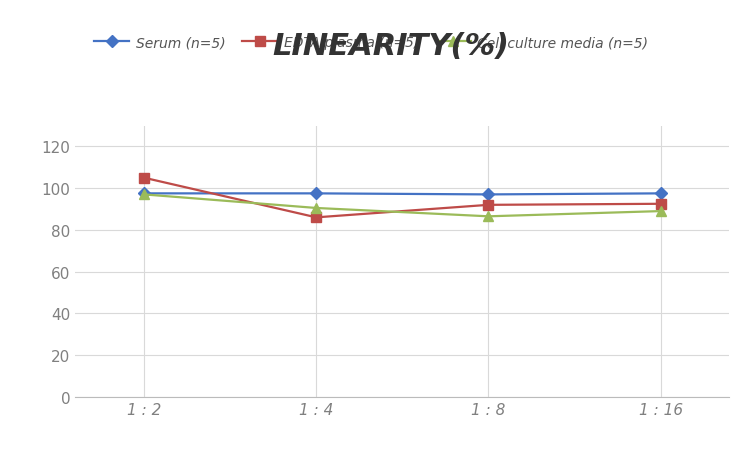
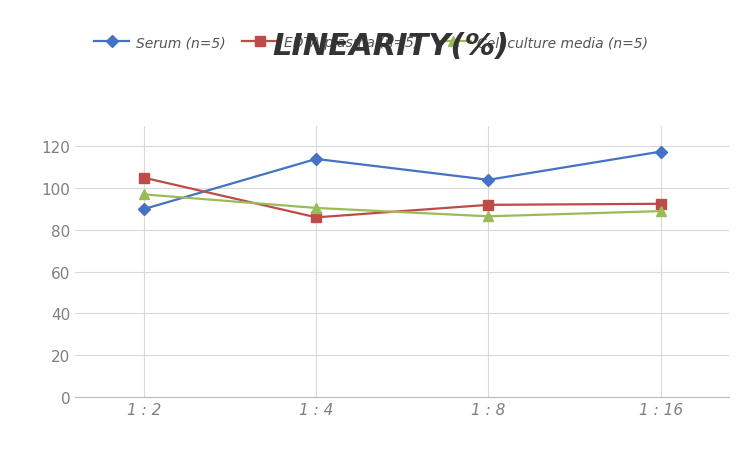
Serum (n=5)/1 : 2: 97.5 -> 90.0
Serum (n=5)/1 : 4: 97.5 -> 114.0
Serum (n=5)/1 : 8: 97.0 -> 104.0
Serum (n=5)/1 : 16: 97.5 -> 117.5
